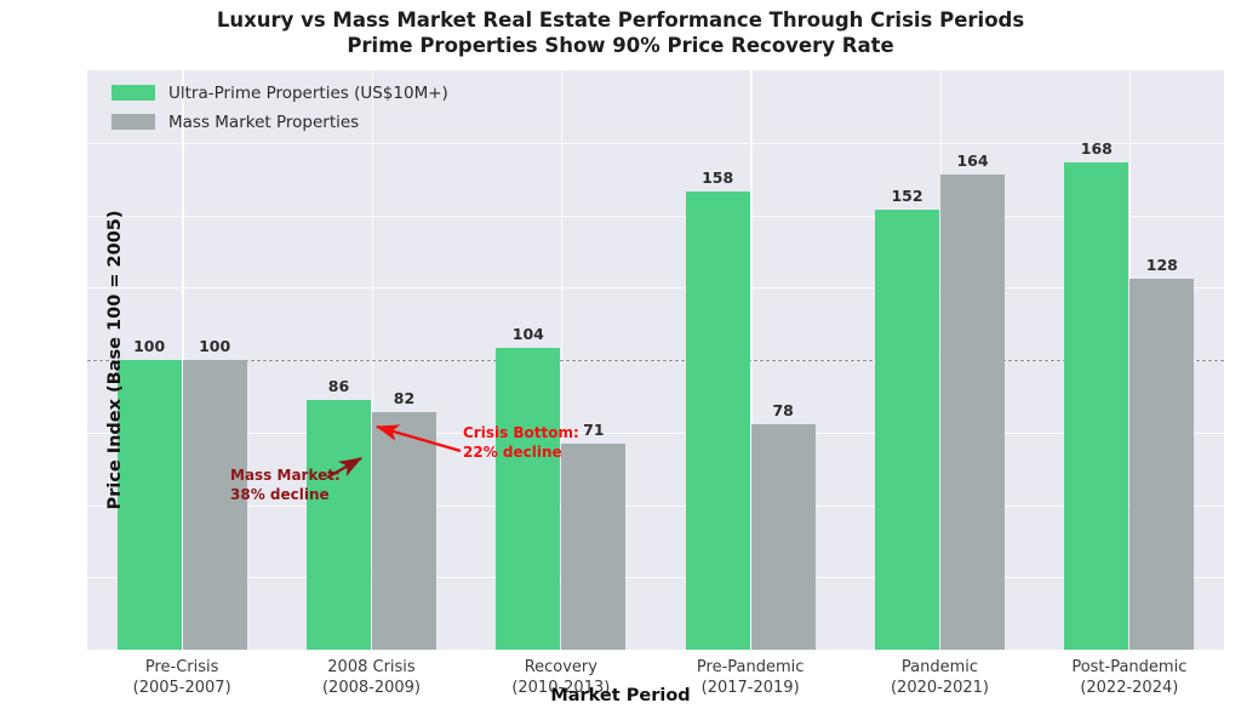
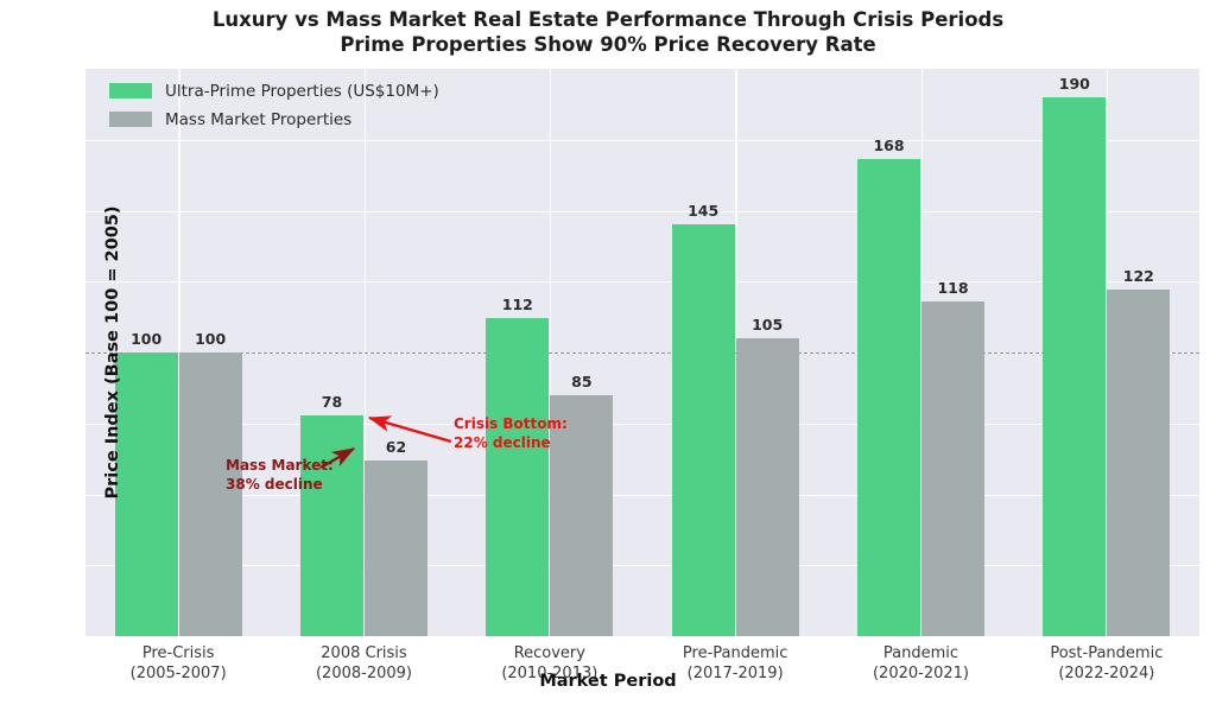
Ultra-Prime Properties (US$10M+)/2008 Crisis (2008-2009): 86 -> 78
Mass Market Properties/2008 Crisis (2008-2009): 82 -> 62
Ultra-Prime Properties (US$10M+)/Recovery (2010-2013): 104 -> 112
Mass Market Properties/Recovery (2010-2013): 71 -> 85
Ultra-Prime Properties (US$10M+)/Pre-Pandemic (2017-2019): 158 -> 145
Mass Market Properties/Pre-Pandemic (2017-2019): 78 -> 105
Ultra-Prime Properties (US$10M+)/Pandemic (2020-2021): 152 -> 168
Mass Market Properties/Pandemic (2020-2021): 164 -> 118
Ultra-Prime Properties (US$10M+)/Post-Pandemic (2022-2024): 168 -> 190
Mass Market Properties/Post-Pandemic (2022-2024): 128 -> 122
